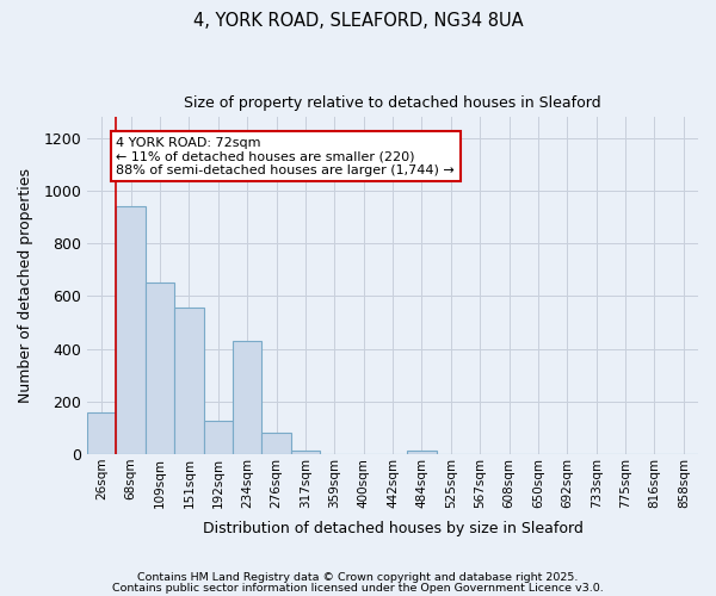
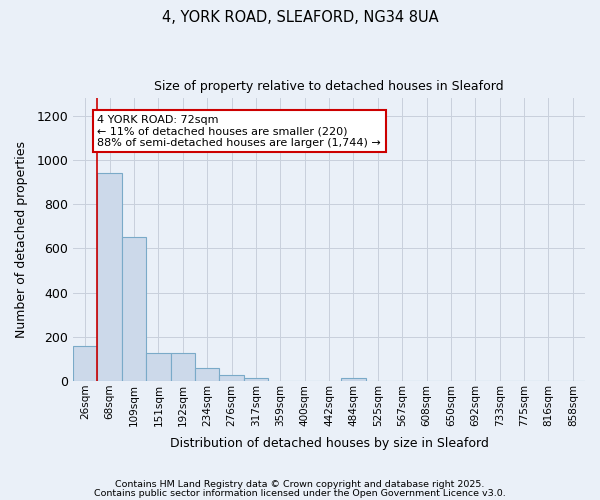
151sqm: 555 -> 125
234sqm: 430 -> 60
276sqm: 80 -> 25
